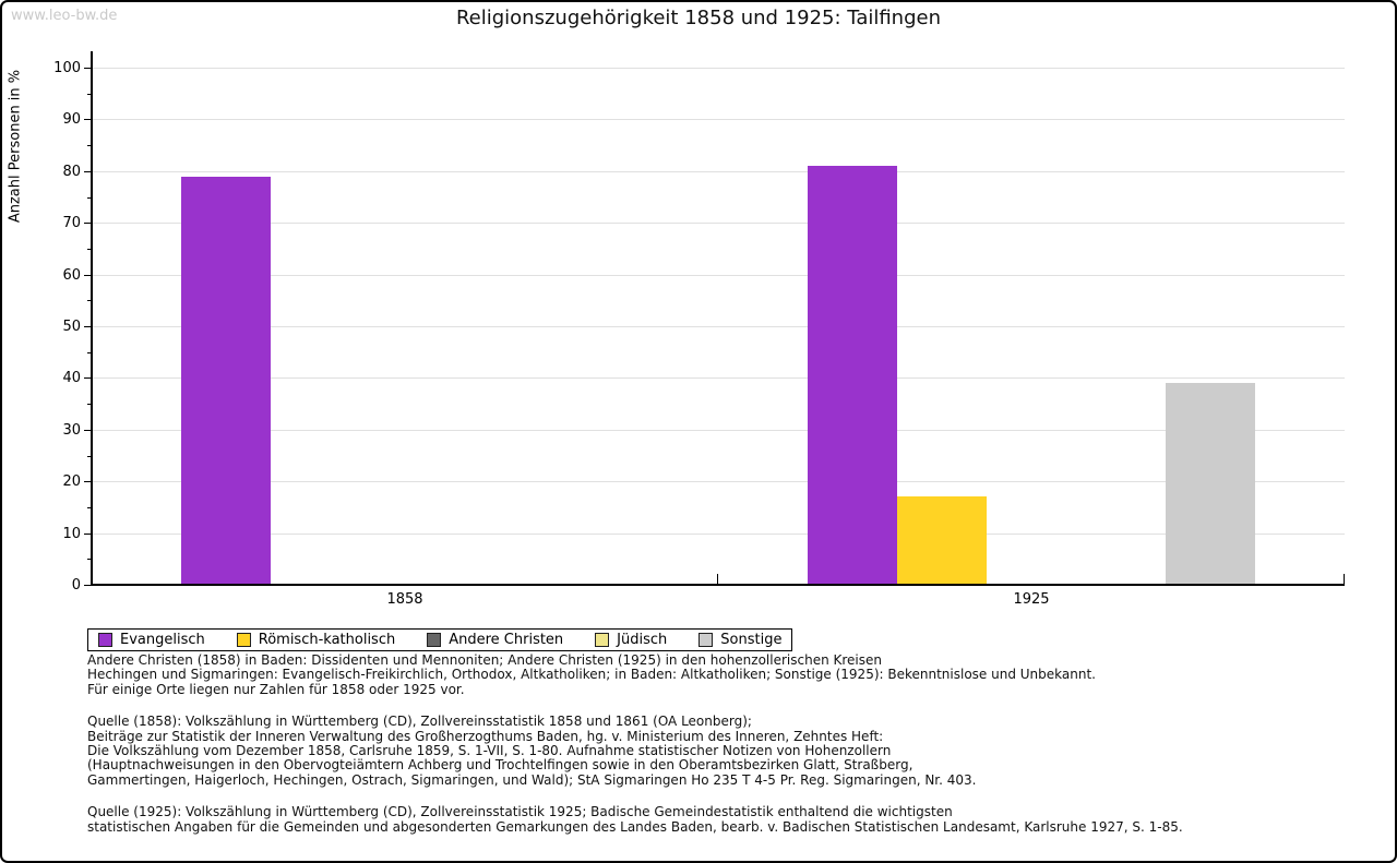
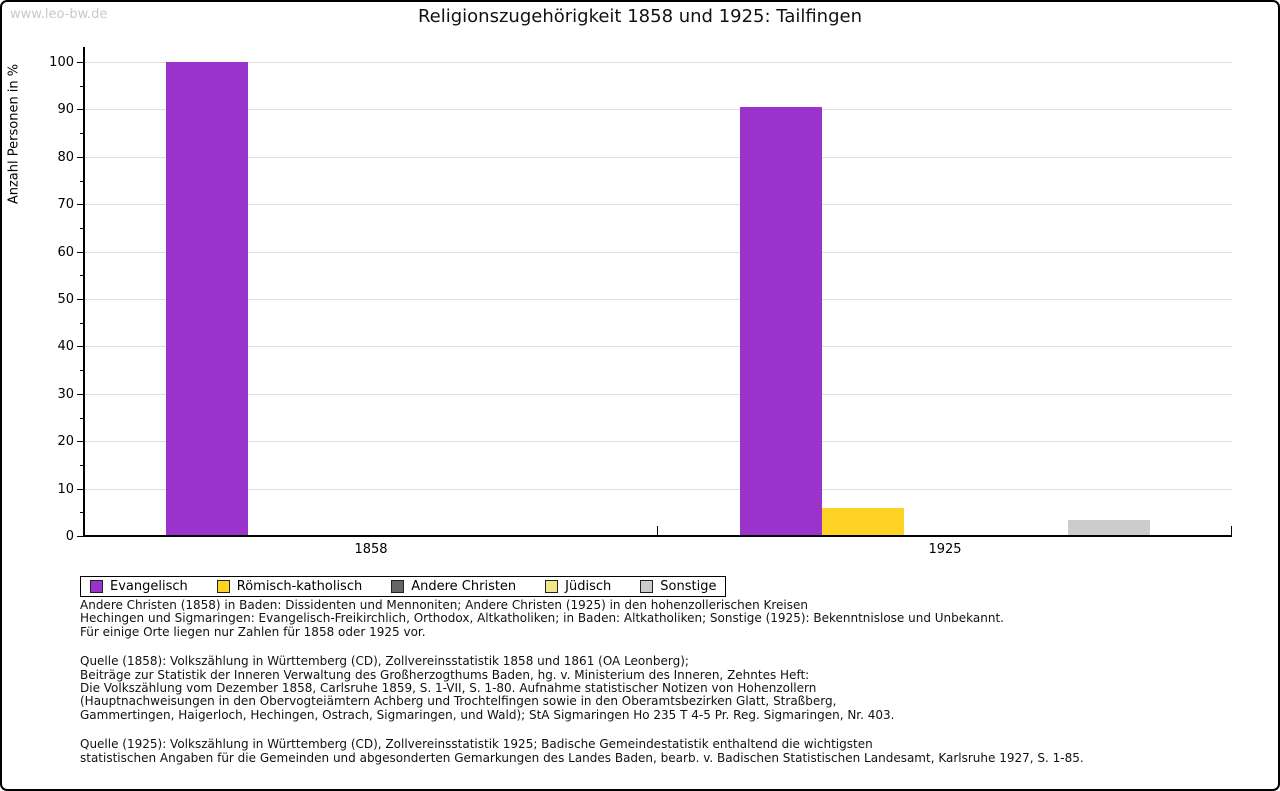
Evangelisch/1858: 79 -> 100
Evangelisch/1925: 81 -> 91
Römisch-katholisch/1925: 17 -> 6
Sonstige/1925: 39 -> 3
